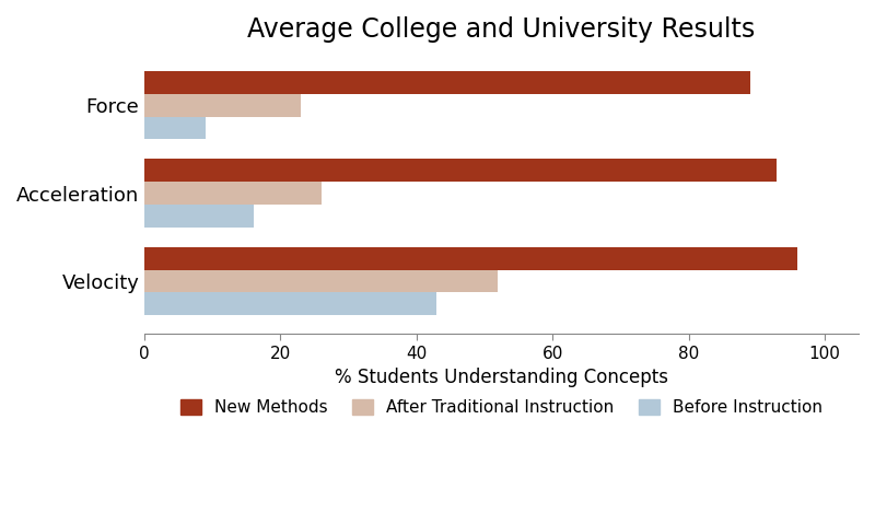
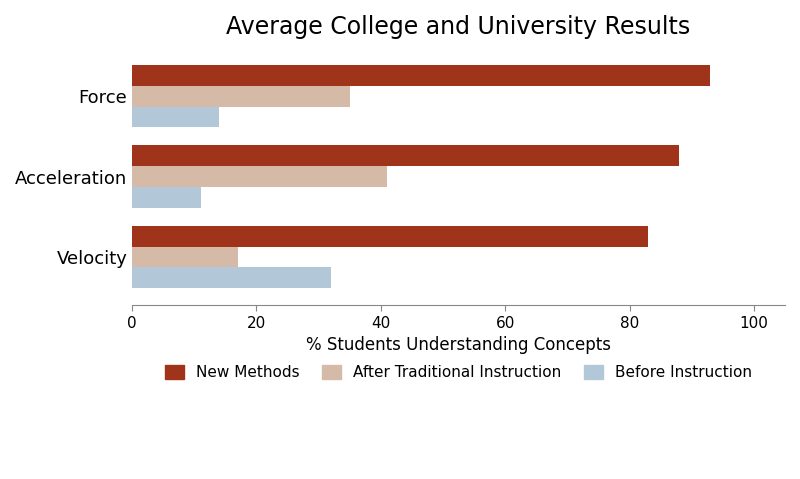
New Methods/Force: 89 -> 93
After Traditional Instruction/Force: 23 -> 35
Before Instruction/Force: 9 -> 14
New Methods/Acceleration: 93 -> 88
After Traditional Instruction/Acceleration: 26 -> 41
Before Instruction/Acceleration: 16 -> 11
New Methods/Velocity: 96 -> 83
After Traditional Instruction/Velocity: 52 -> 17
Before Instruction/Velocity: 43 -> 32
